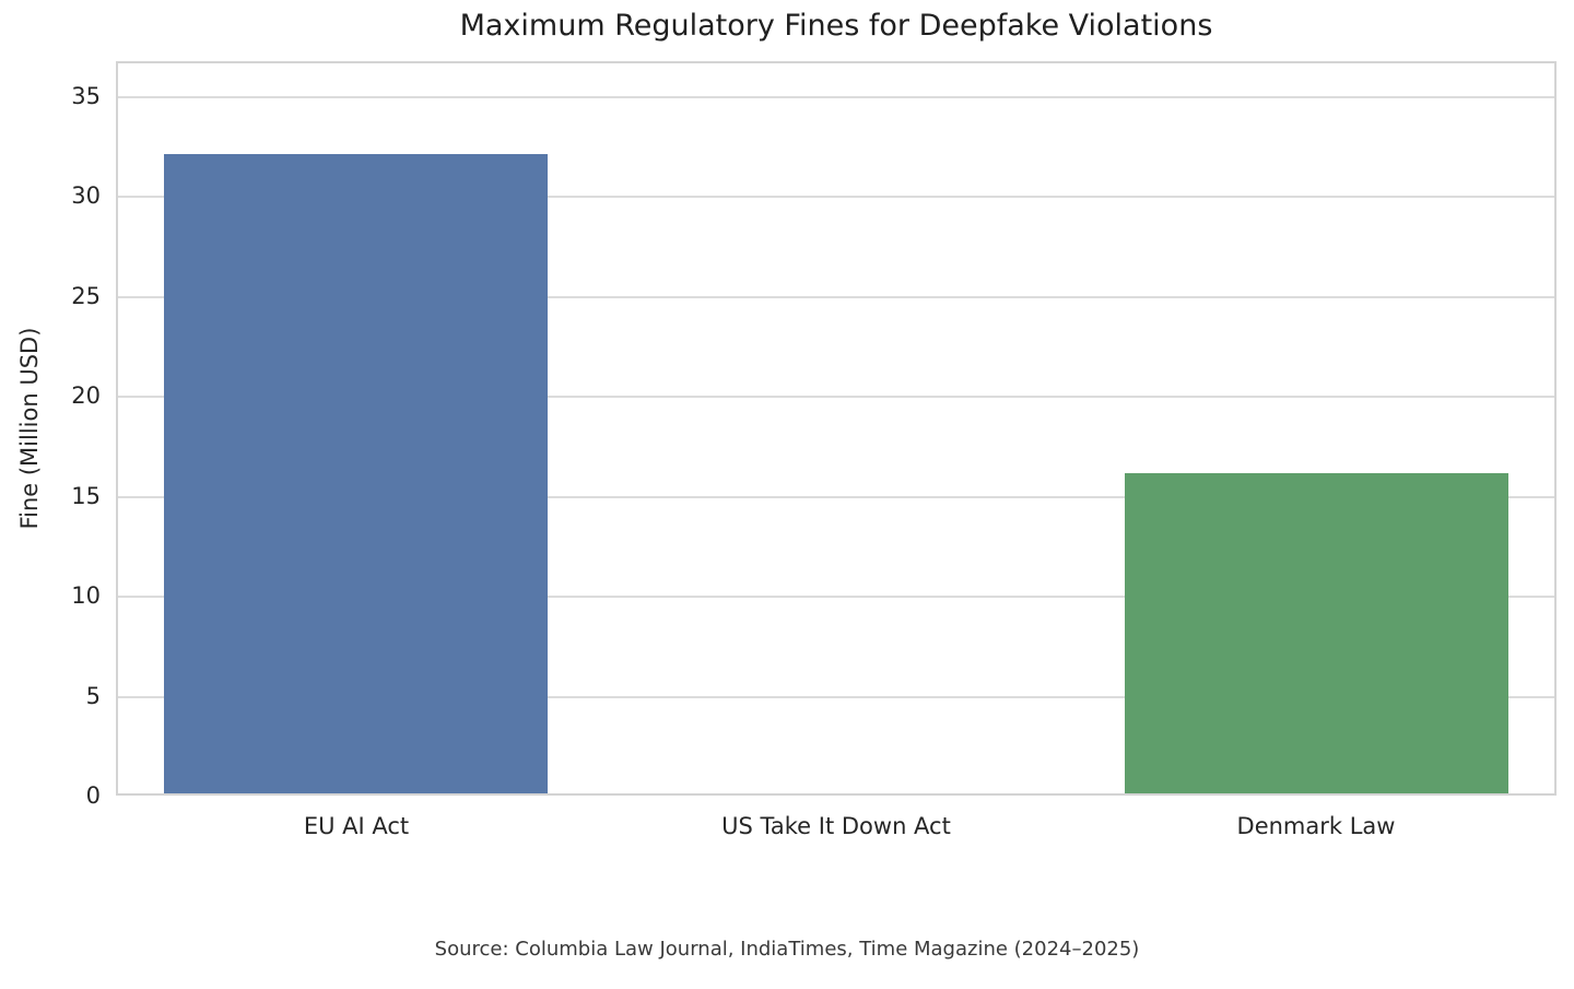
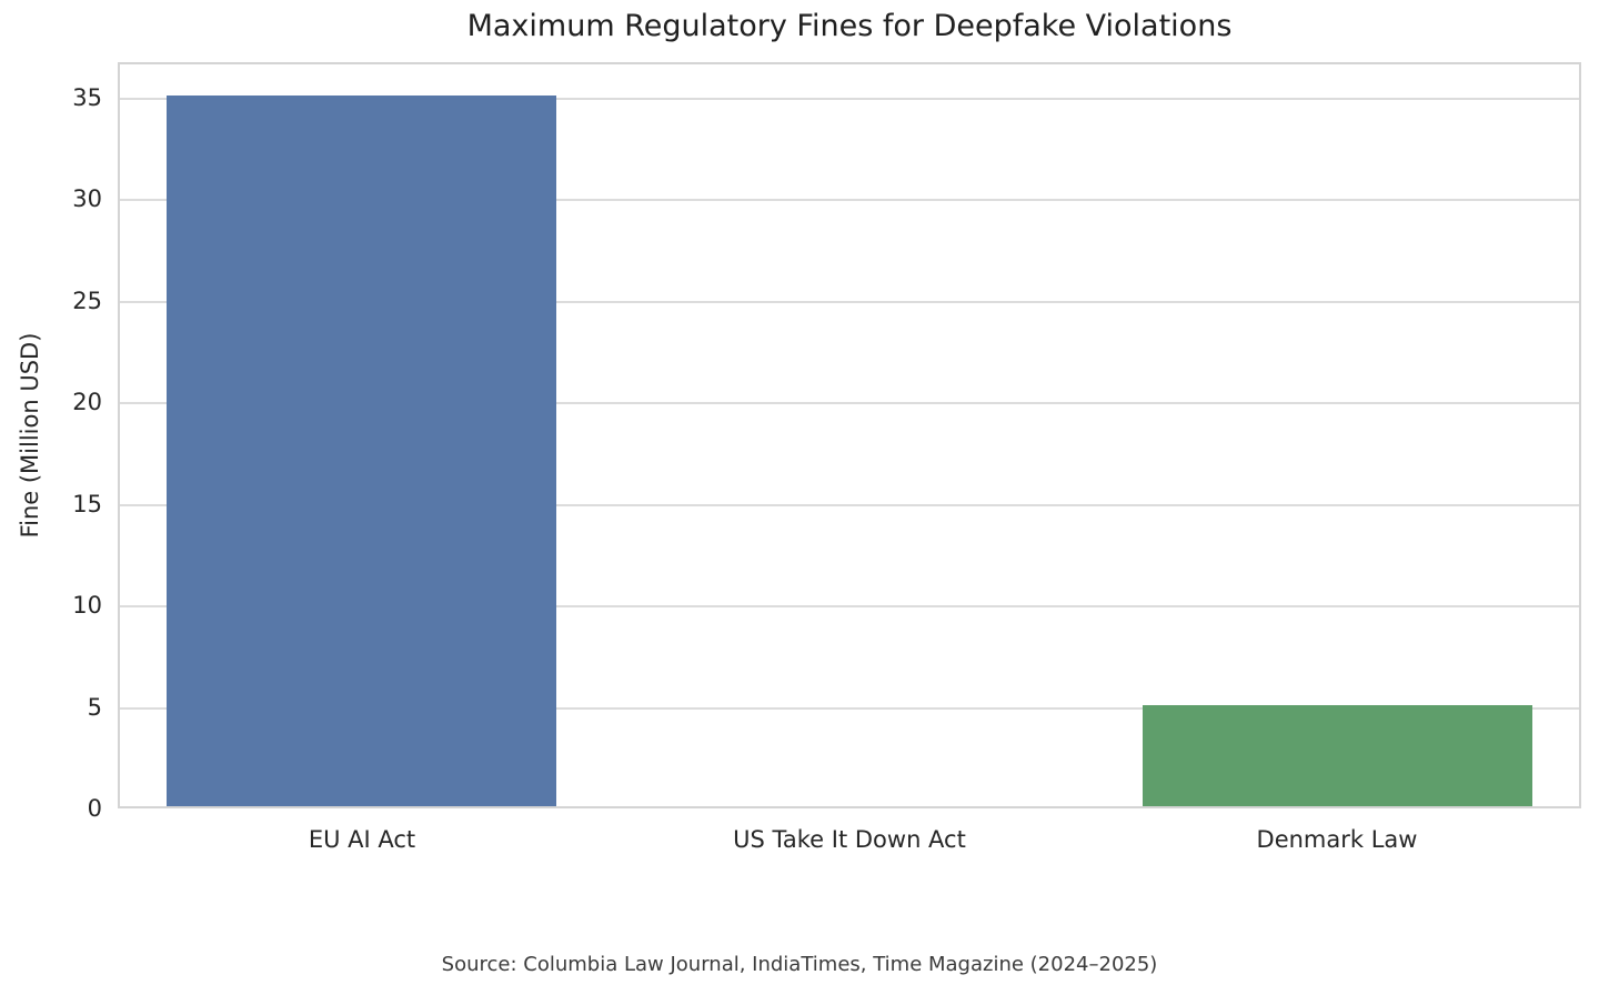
EU AI Act: 32 -> 35
Denmark Law: 16 -> 5
